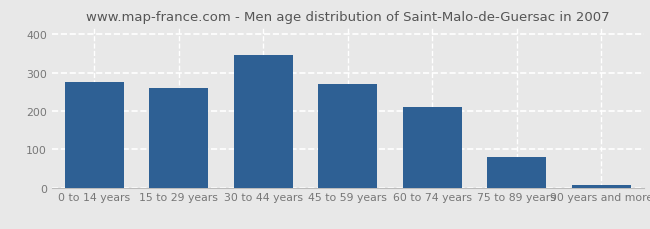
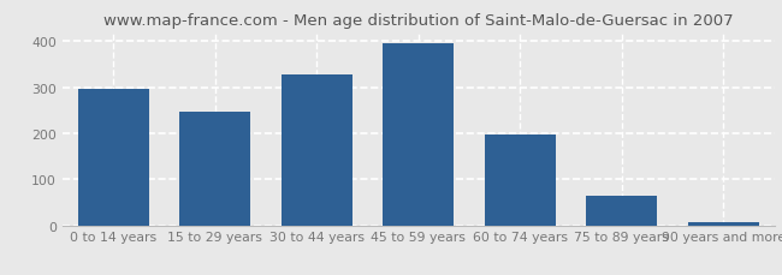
0 to 14 years: 275 -> 297
15 to 29 years: 260 -> 246
30 to 44 years: 345 -> 328
45 to 59 years: 270 -> 395
60 to 74 years: 210 -> 196
75 to 89 years: 80 -> 65
